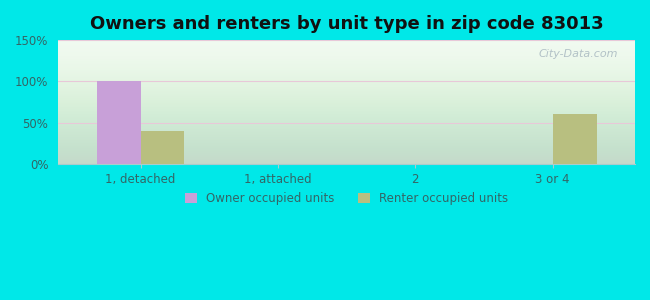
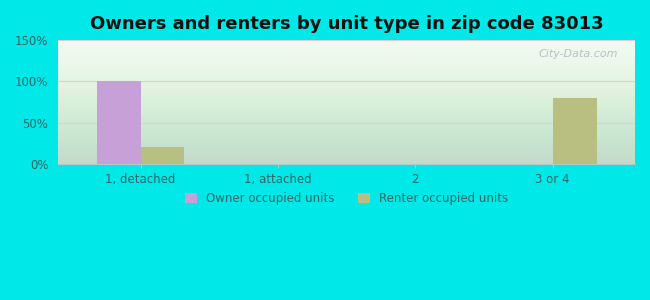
Renter occupied units/1, detached: 40% -> 20%
Renter occupied units/3 or 4: 60% -> 80%
